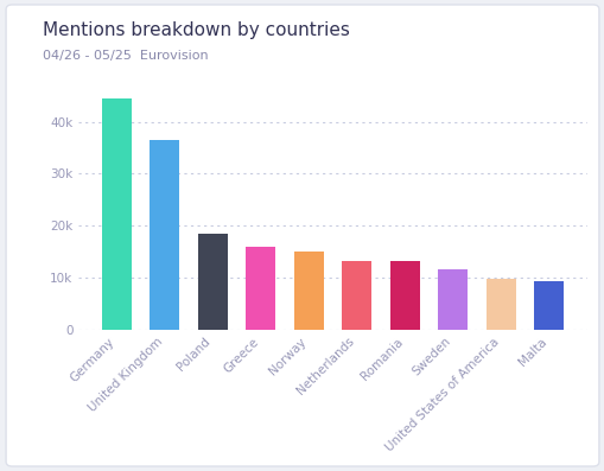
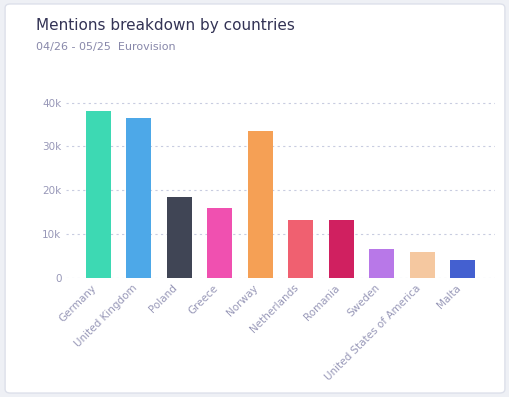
Germany: 44.5k -> 38.0k
Norway: 15.0k -> 33.5k
Sweden: 11.5k -> 6.5k
United States of America: 9.8k -> 6.0k
Malta: 9.4k -> 4.0k
